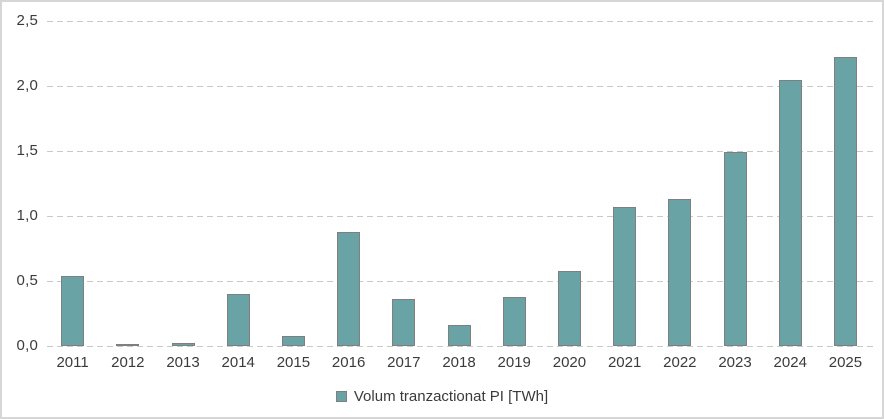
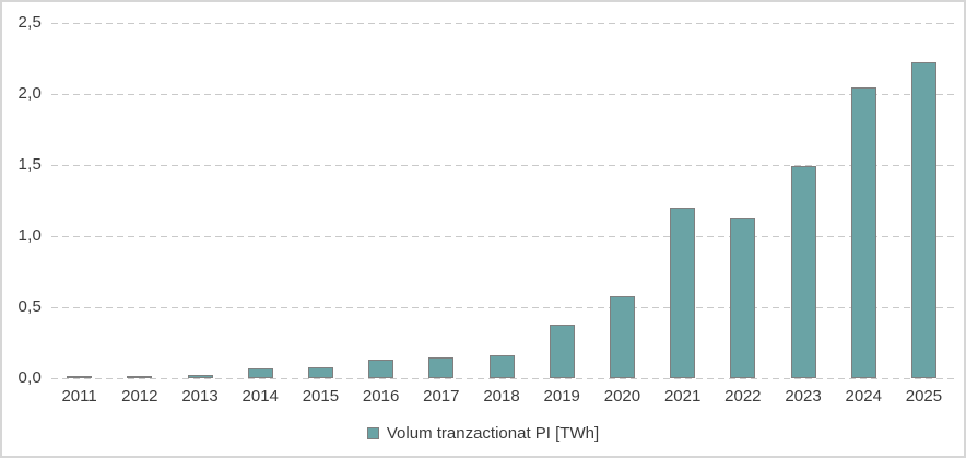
2011: 0,54 -> 0,01
2014: 0,40 -> 0,07
2016: 0,88 -> 0,13
2017: 0,36 -> 0,15
2021: 1,07 -> 1,20
